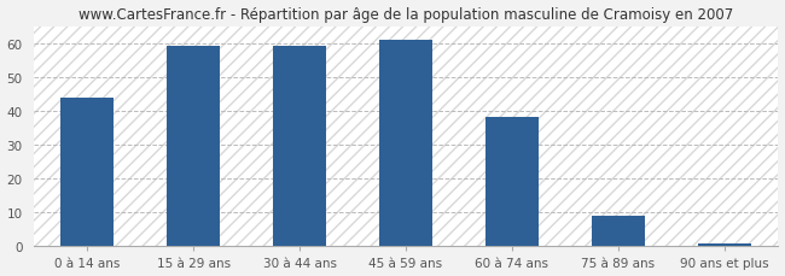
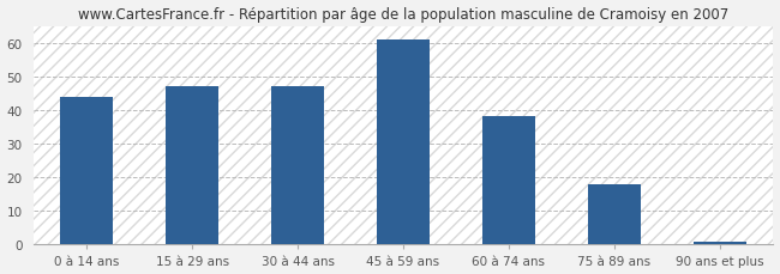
15 à 29 ans: 59 -> 47
30 à 44 ans: 59 -> 47
75 à 89 ans: 9 -> 18
